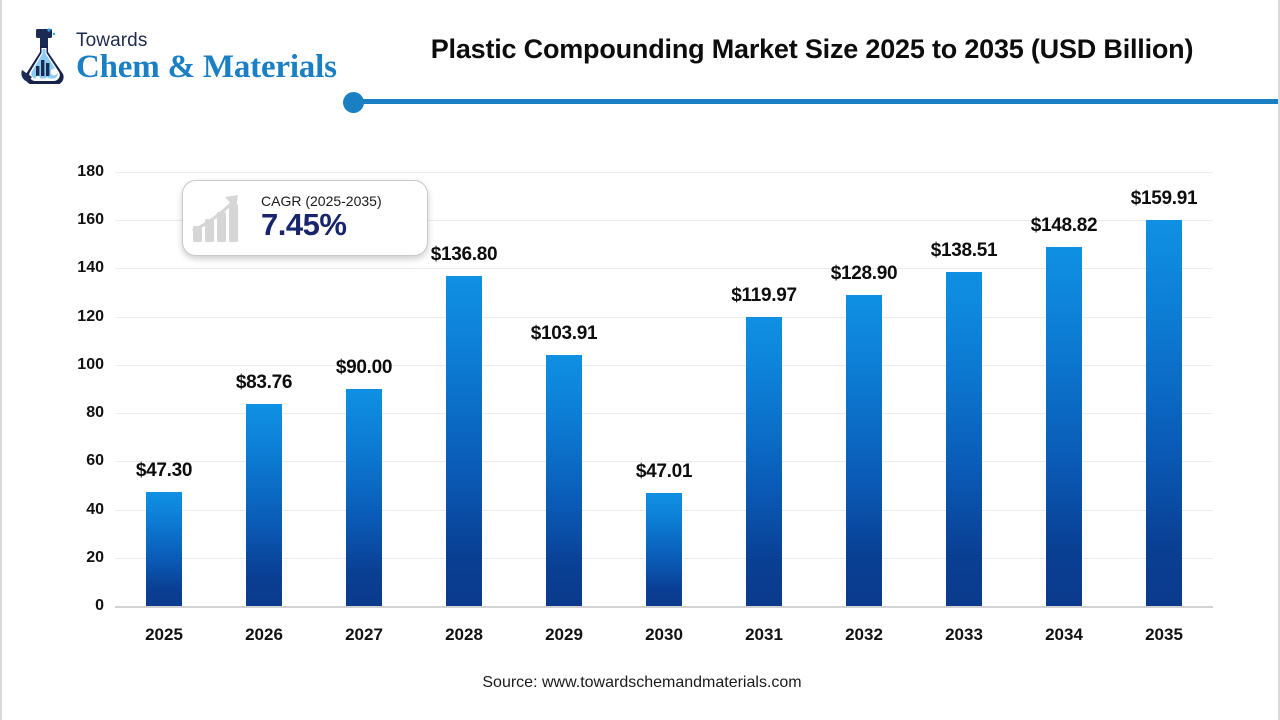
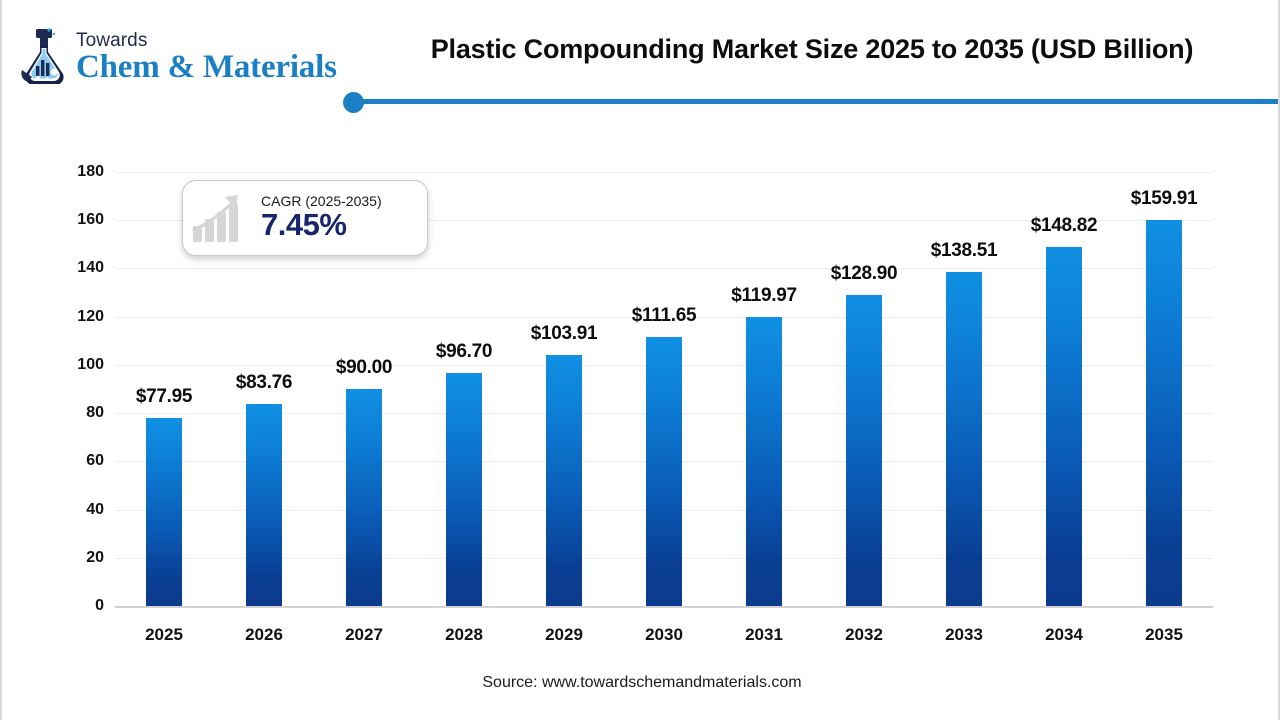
2025: $47.30 -> $77.95
2028: $136.80 -> $96.70
2030: $47.01 -> $111.65
